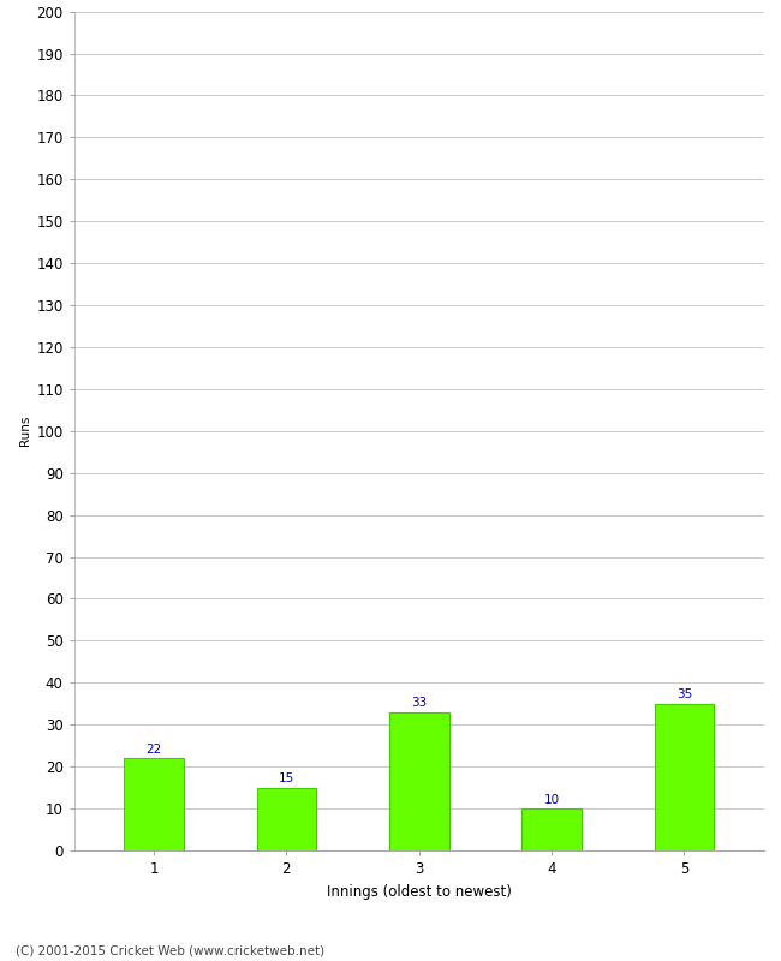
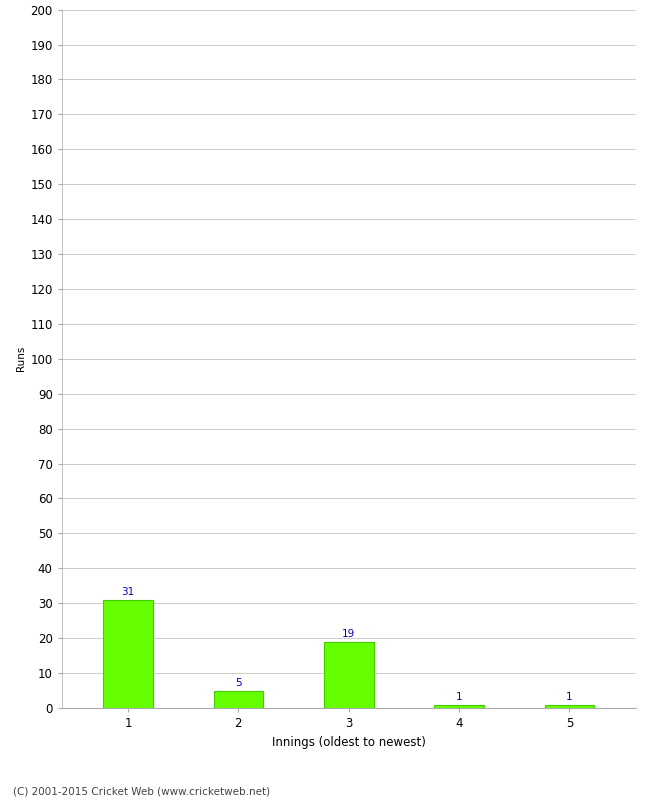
1: 22 -> 31
2: 15 -> 5
3: 33 -> 19
4: 10 -> 1
5: 35 -> 1
